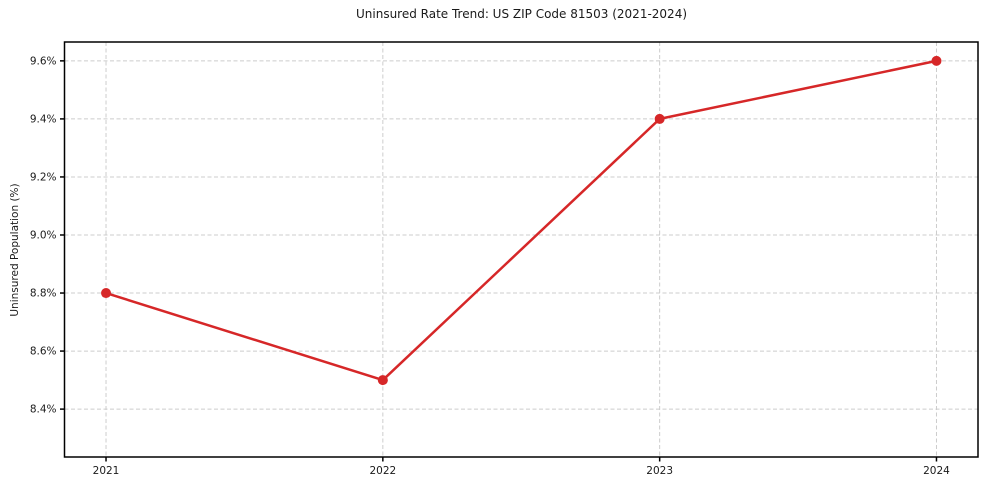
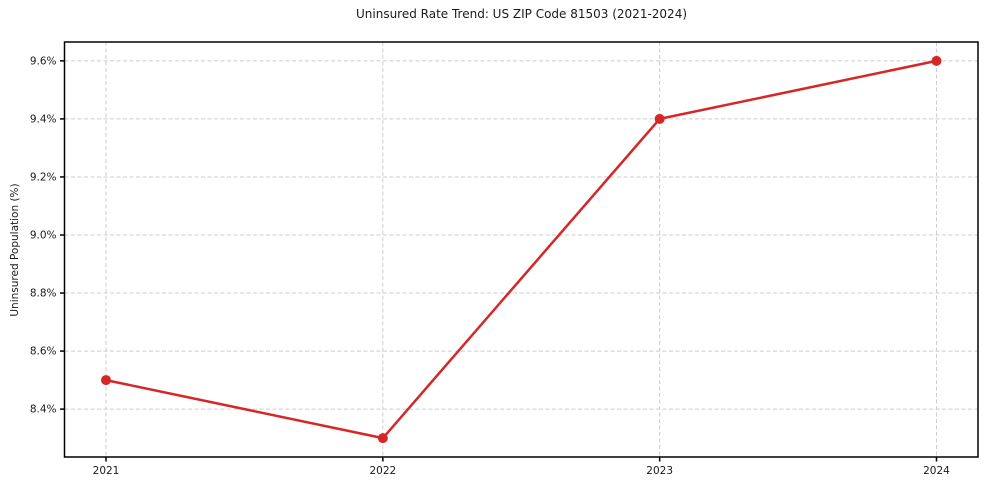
2021: 8.8% -> 8.5%
2022: 8.5% -> 8.3%
